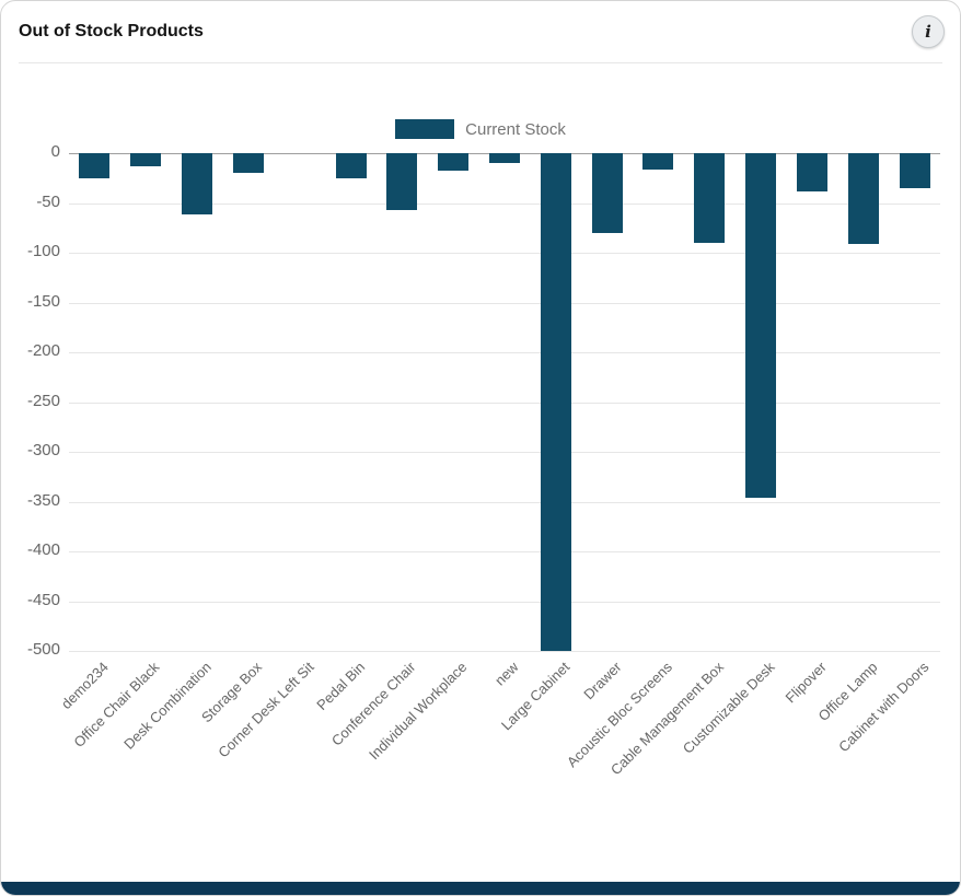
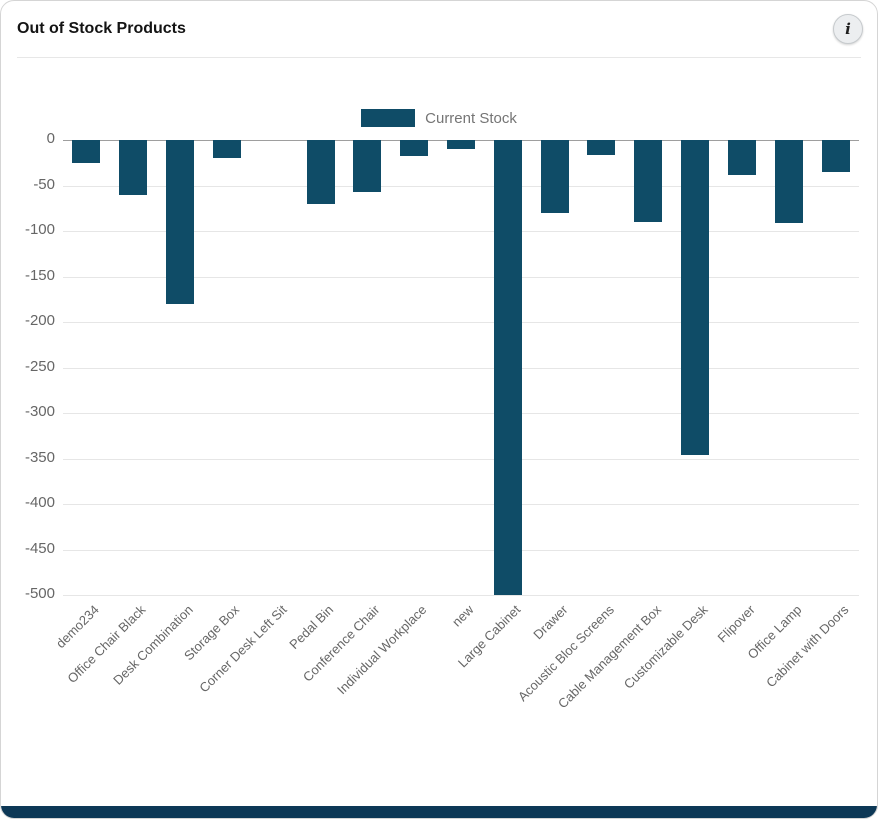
Office Chair Black: -10 -> -60
Desk Combination: -60 -> -180
Pedal Bin: -20 -> -70
